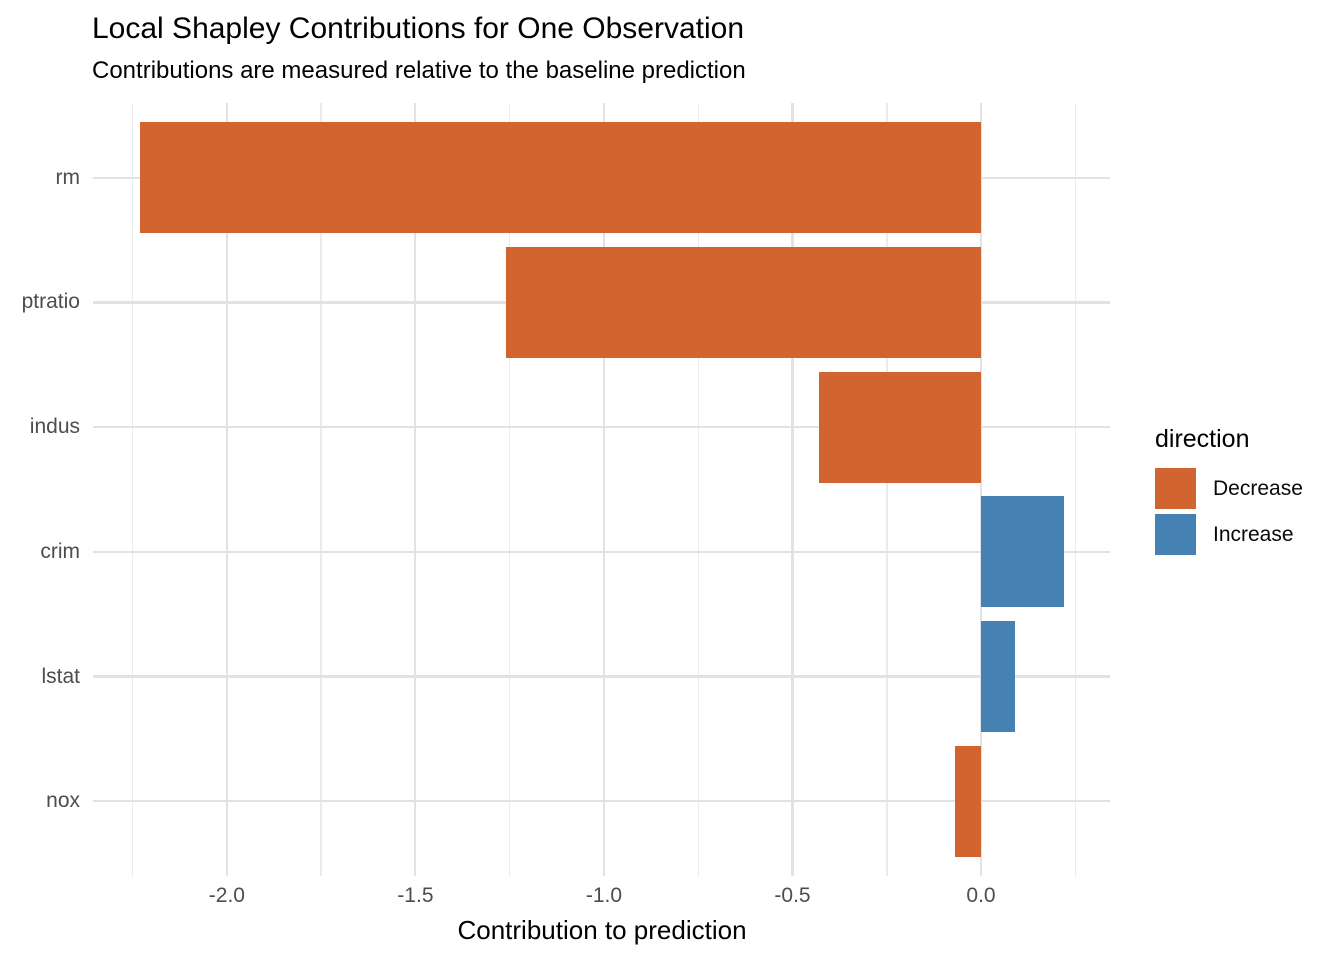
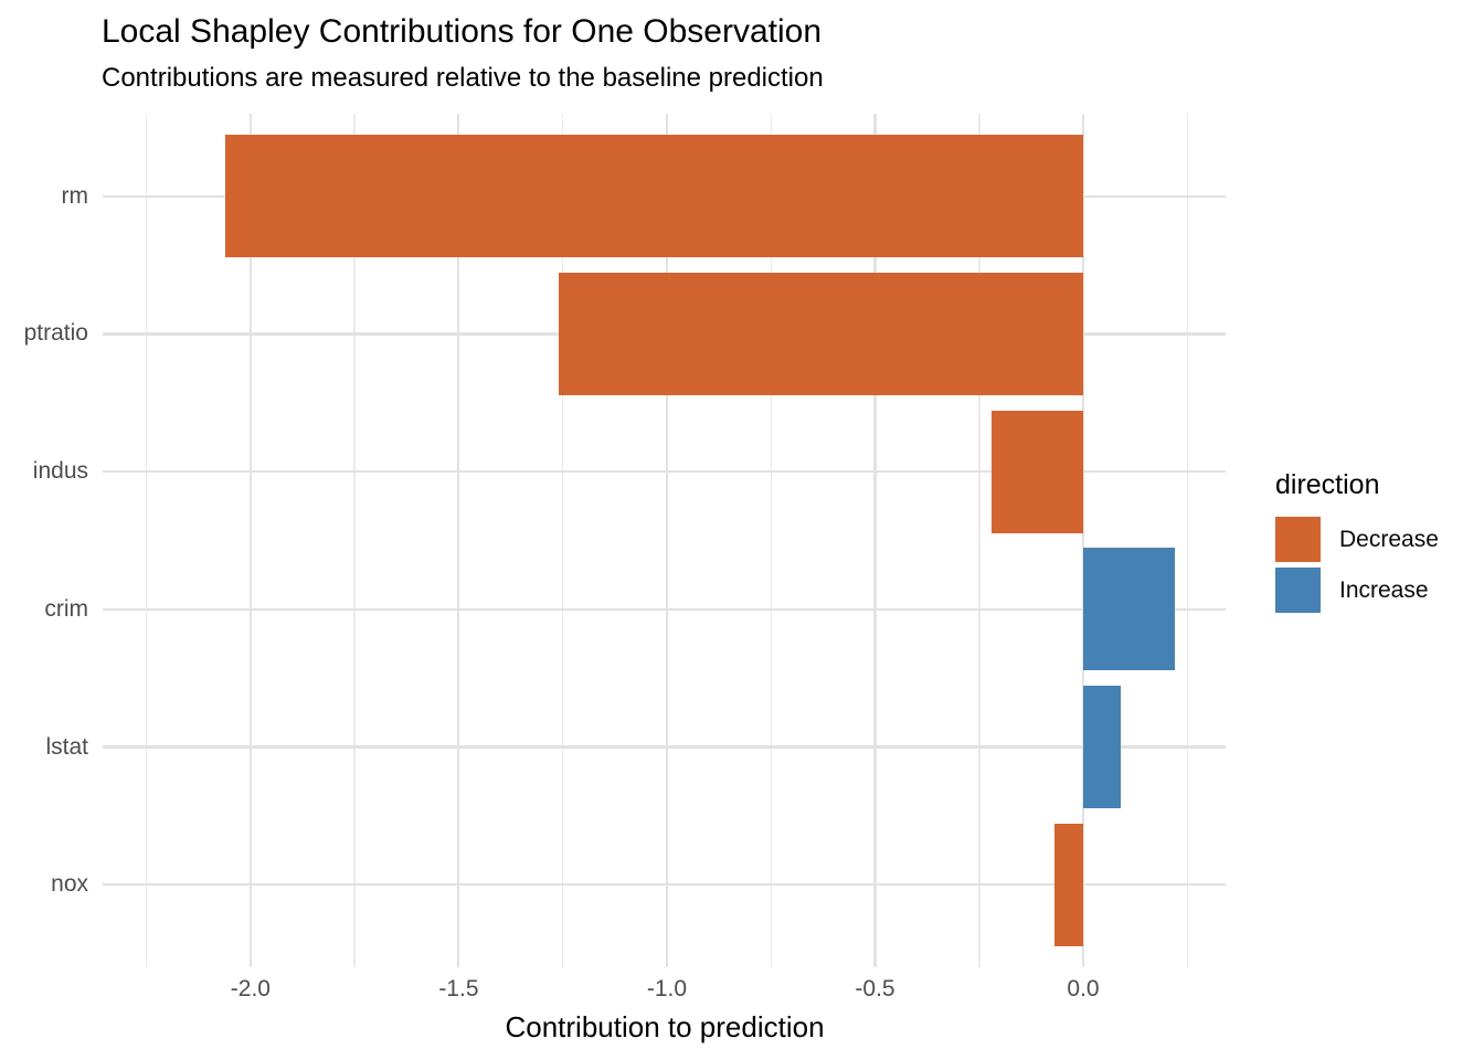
rm: -2.23 -> -2.06
indus: -0.43 -> -0.22
